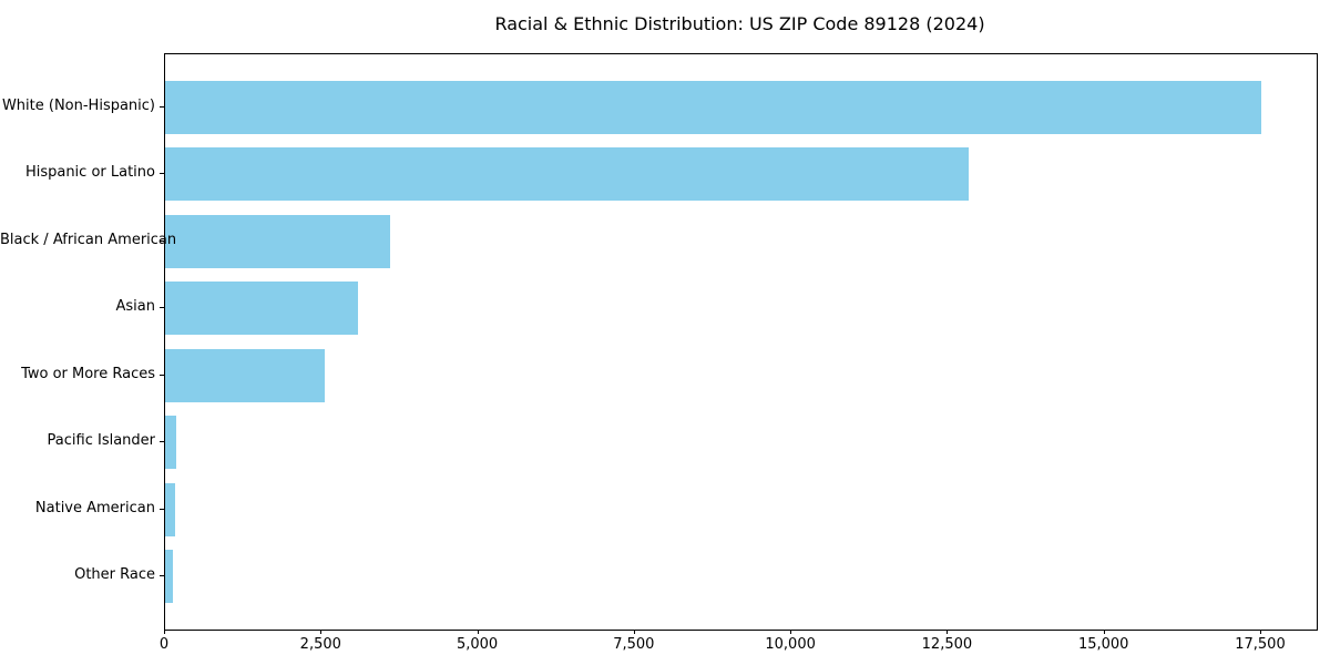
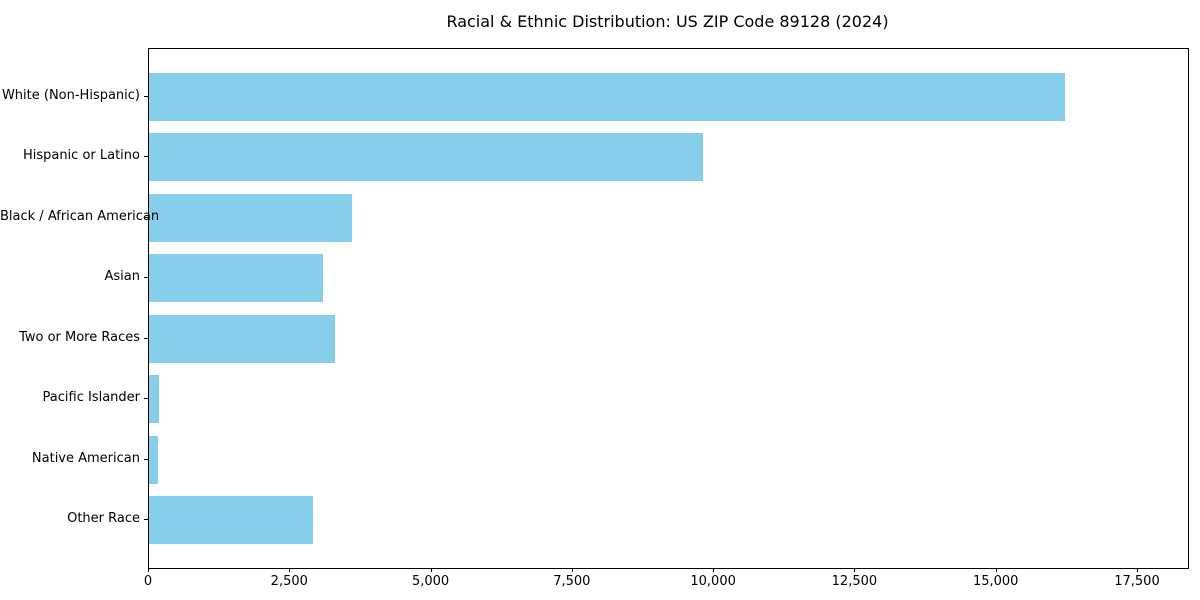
White (Non-Hispanic): 17500 -> 16200
Hispanic or Latino: 12800 -> 9800
Two or More Races: 2600 -> 3300
Other Race: 100 -> 2900
